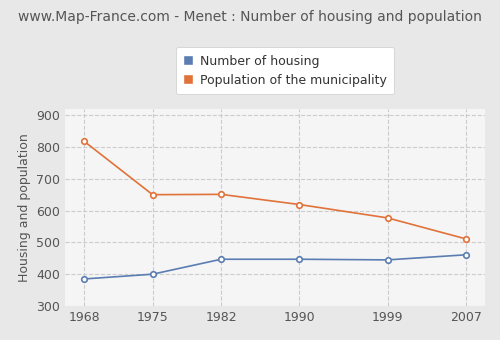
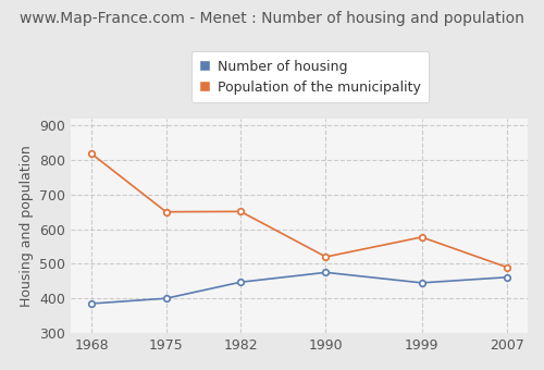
Number of housing/1990: 447 -> 475
Population of the municipality/1990: 619 -> 520
Population of the municipality/2007: 511 -> 490
